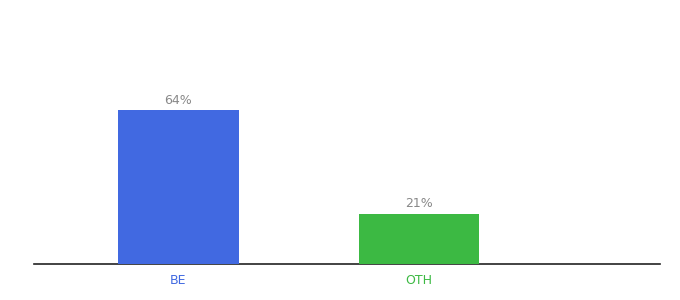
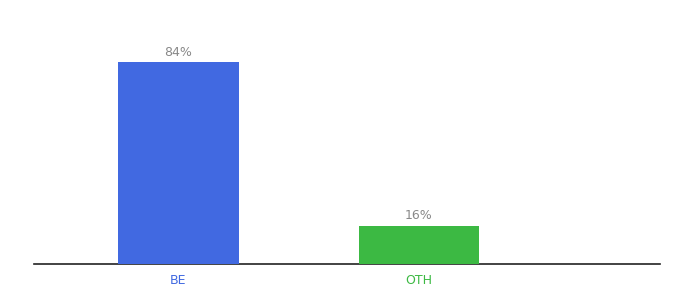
BE: 64% -> 84%
OTH: 21% -> 16%
